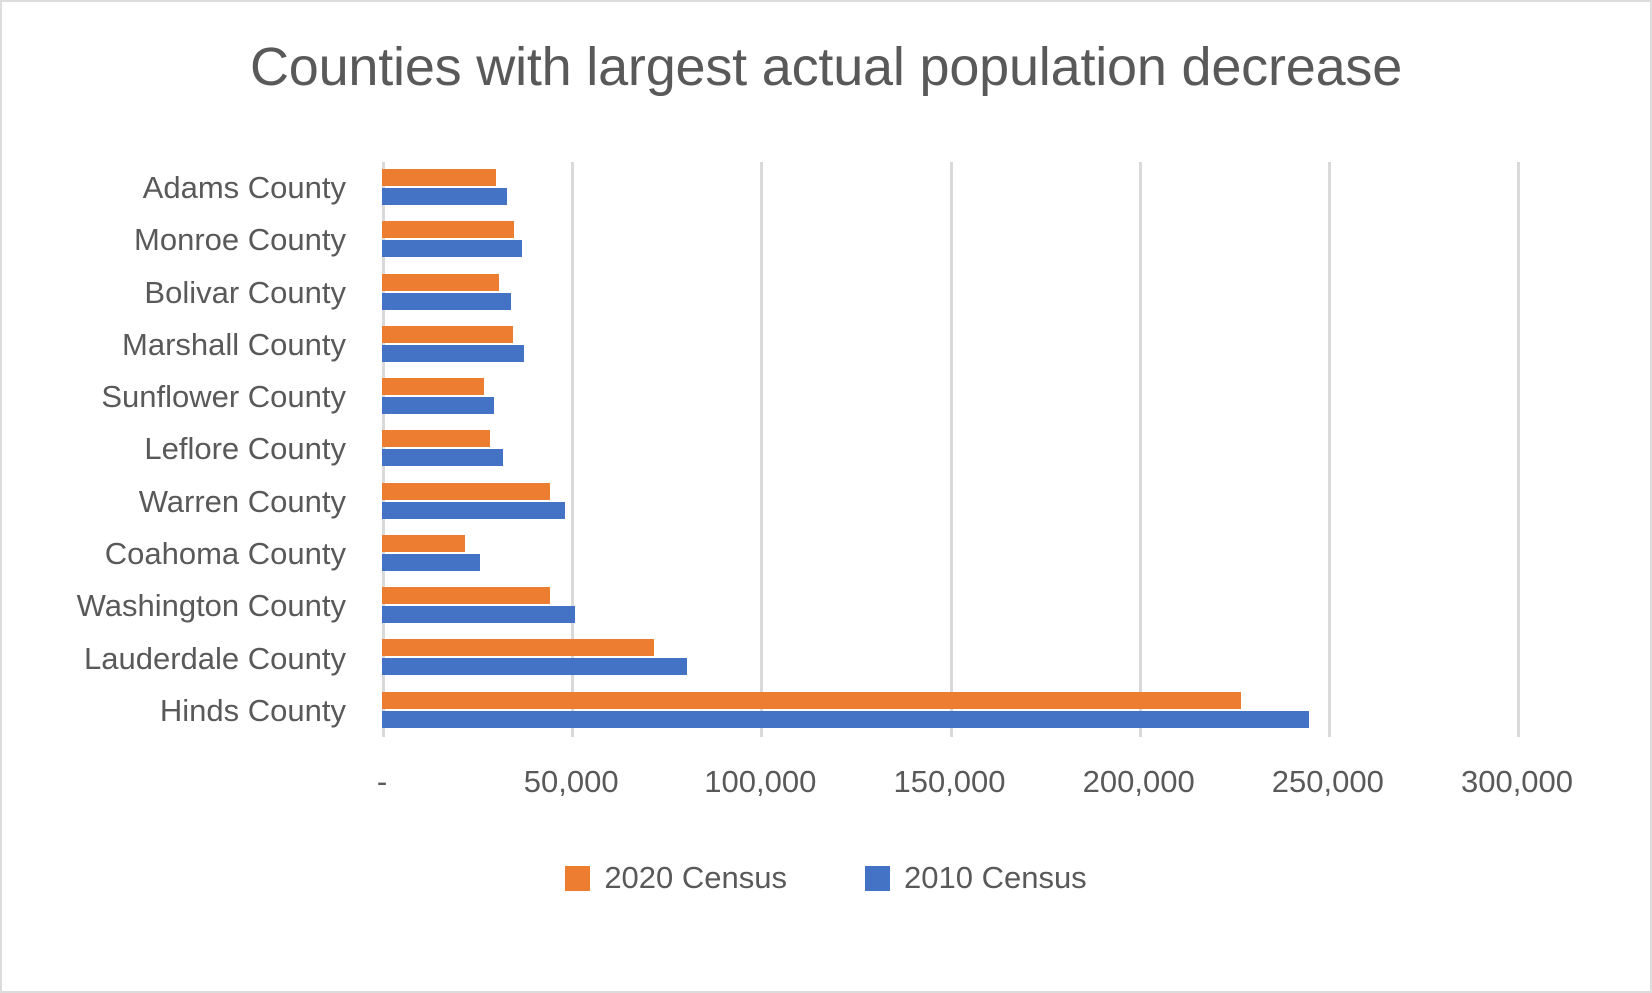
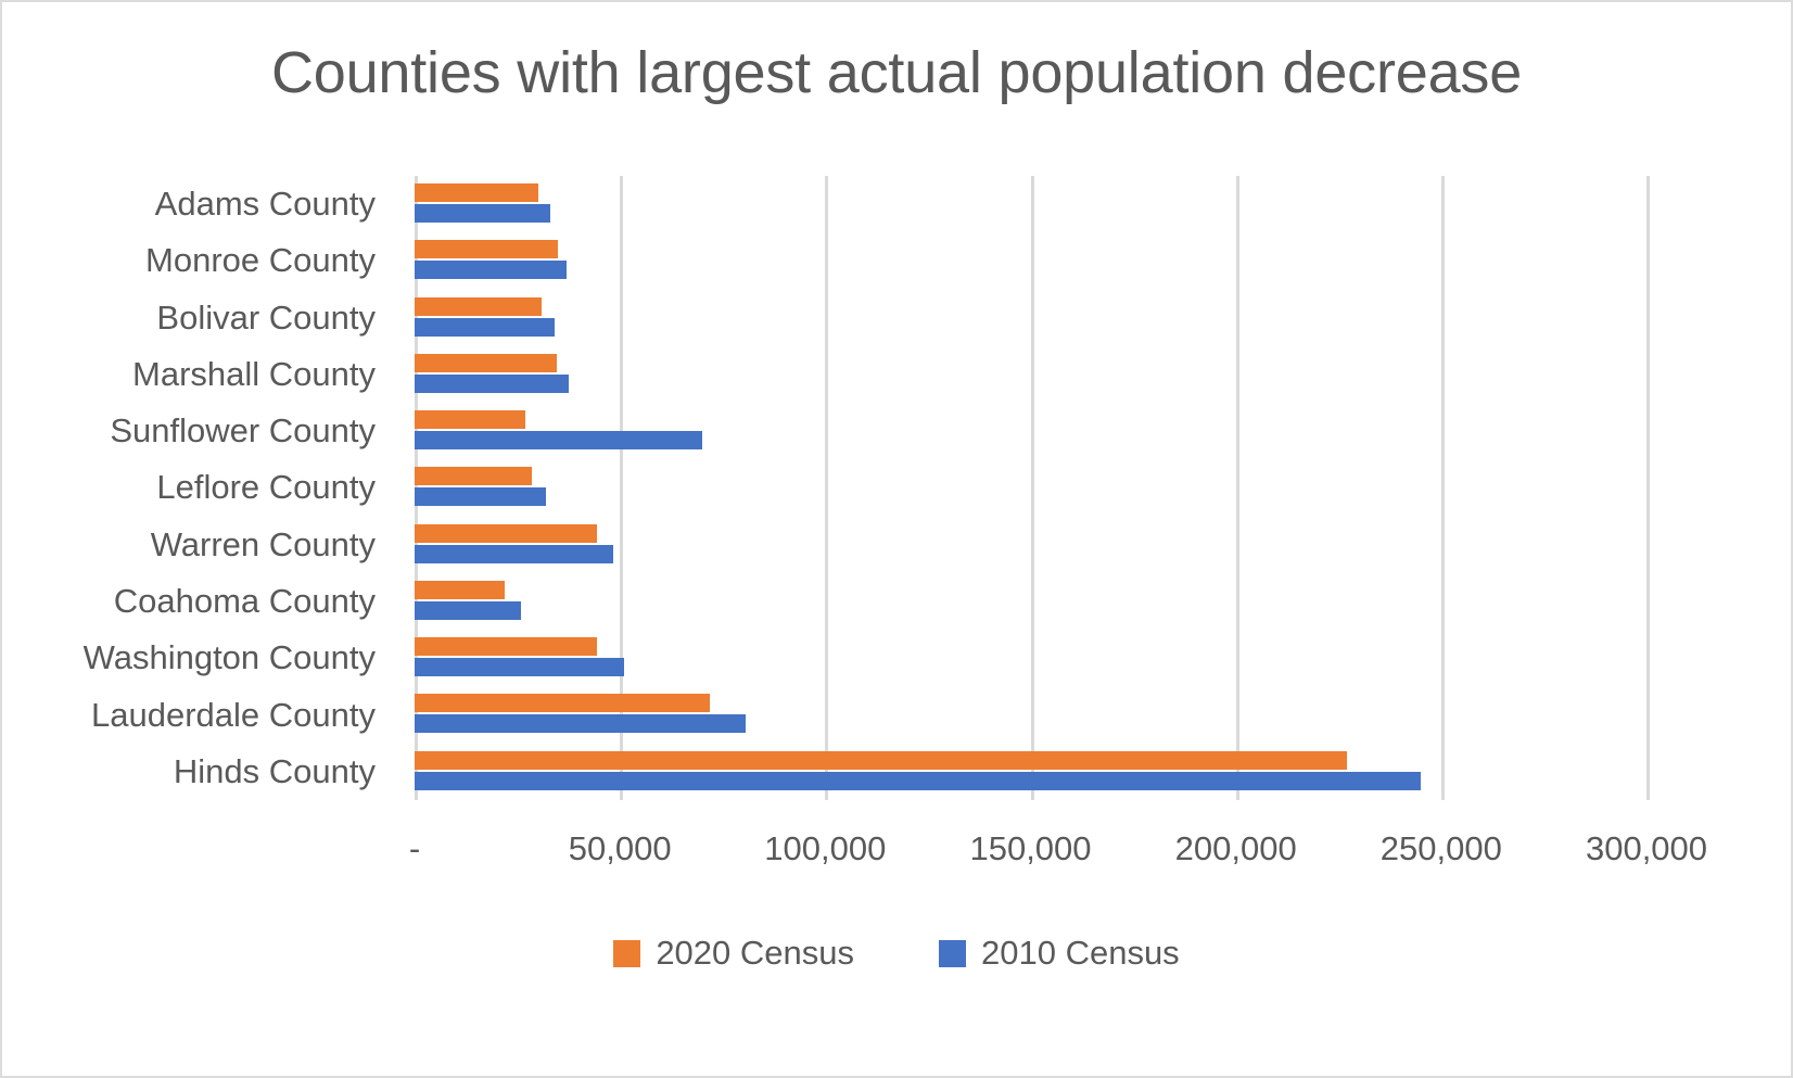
2010 Census/Sunflower County: 30000 -> 70000
